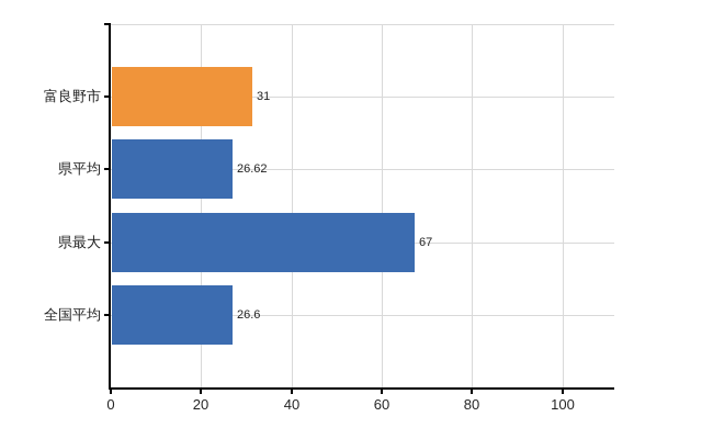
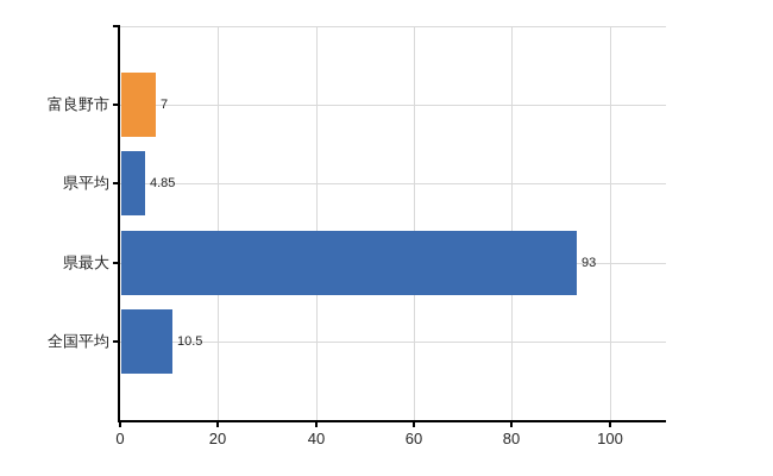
富良野市: 31 -> 7
県平均: 26.62 -> 4.85
県最大: 67 -> 93
全国平均: 26.6 -> 10.5
